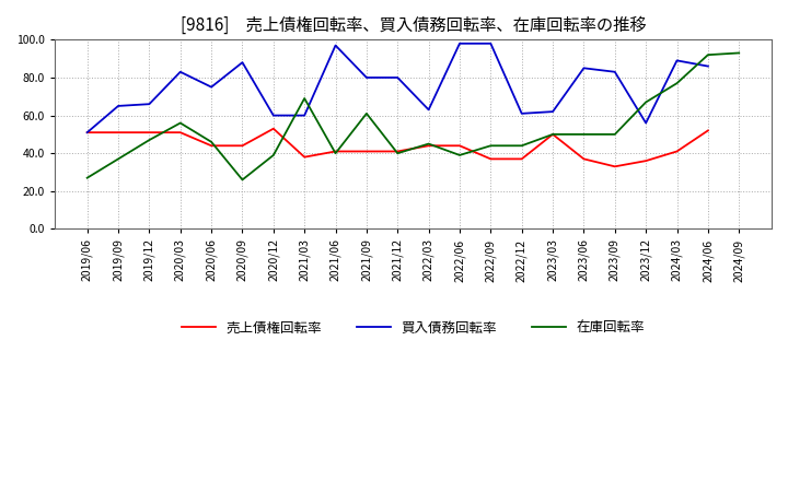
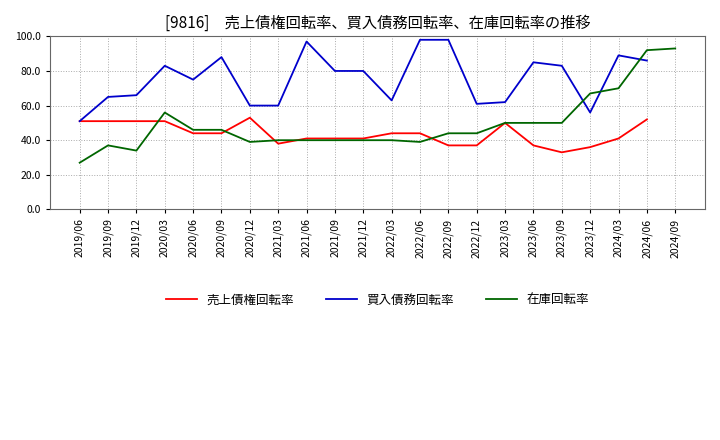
在庫回転率/2019/12: 47 -> 34
在庫回転率/2020/09: 26 -> 46
在庫回転率/2021/03: 69 -> 40
在庫回転率/2021/09: 61 -> 40
在庫回転率/2022/03: 45 -> 40
在庫回転率/2024/03: 77 -> 70
